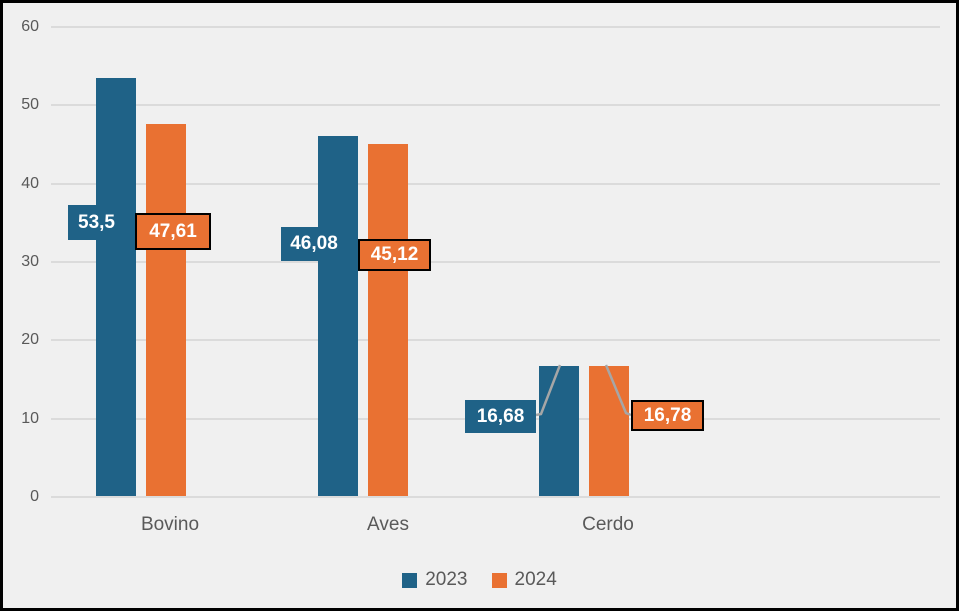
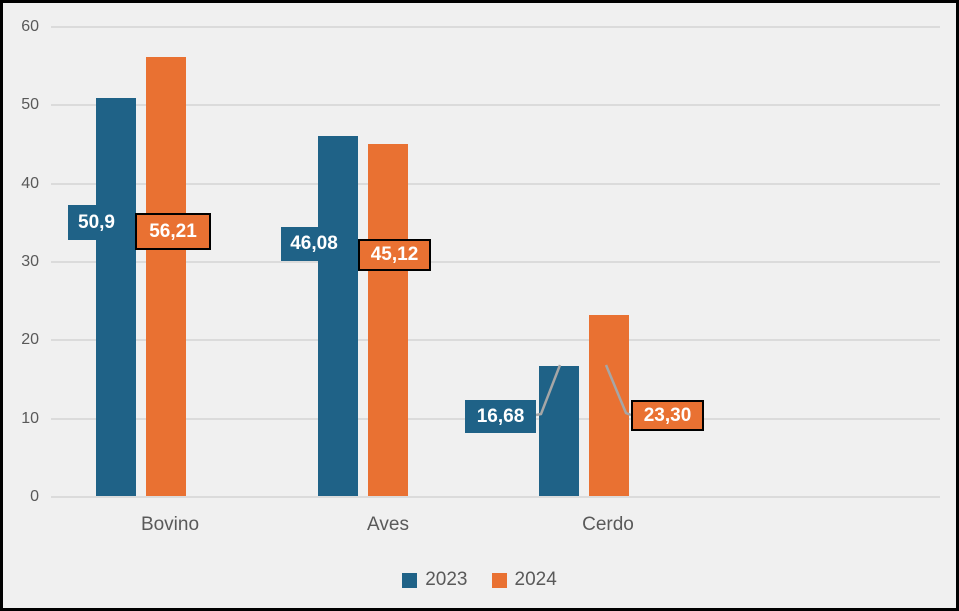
2023/Bovino: 53,5 -> 50,9
2024/Bovino: 47,61 -> 56,21
2024/Cerdo: 16,78 -> 23,30
